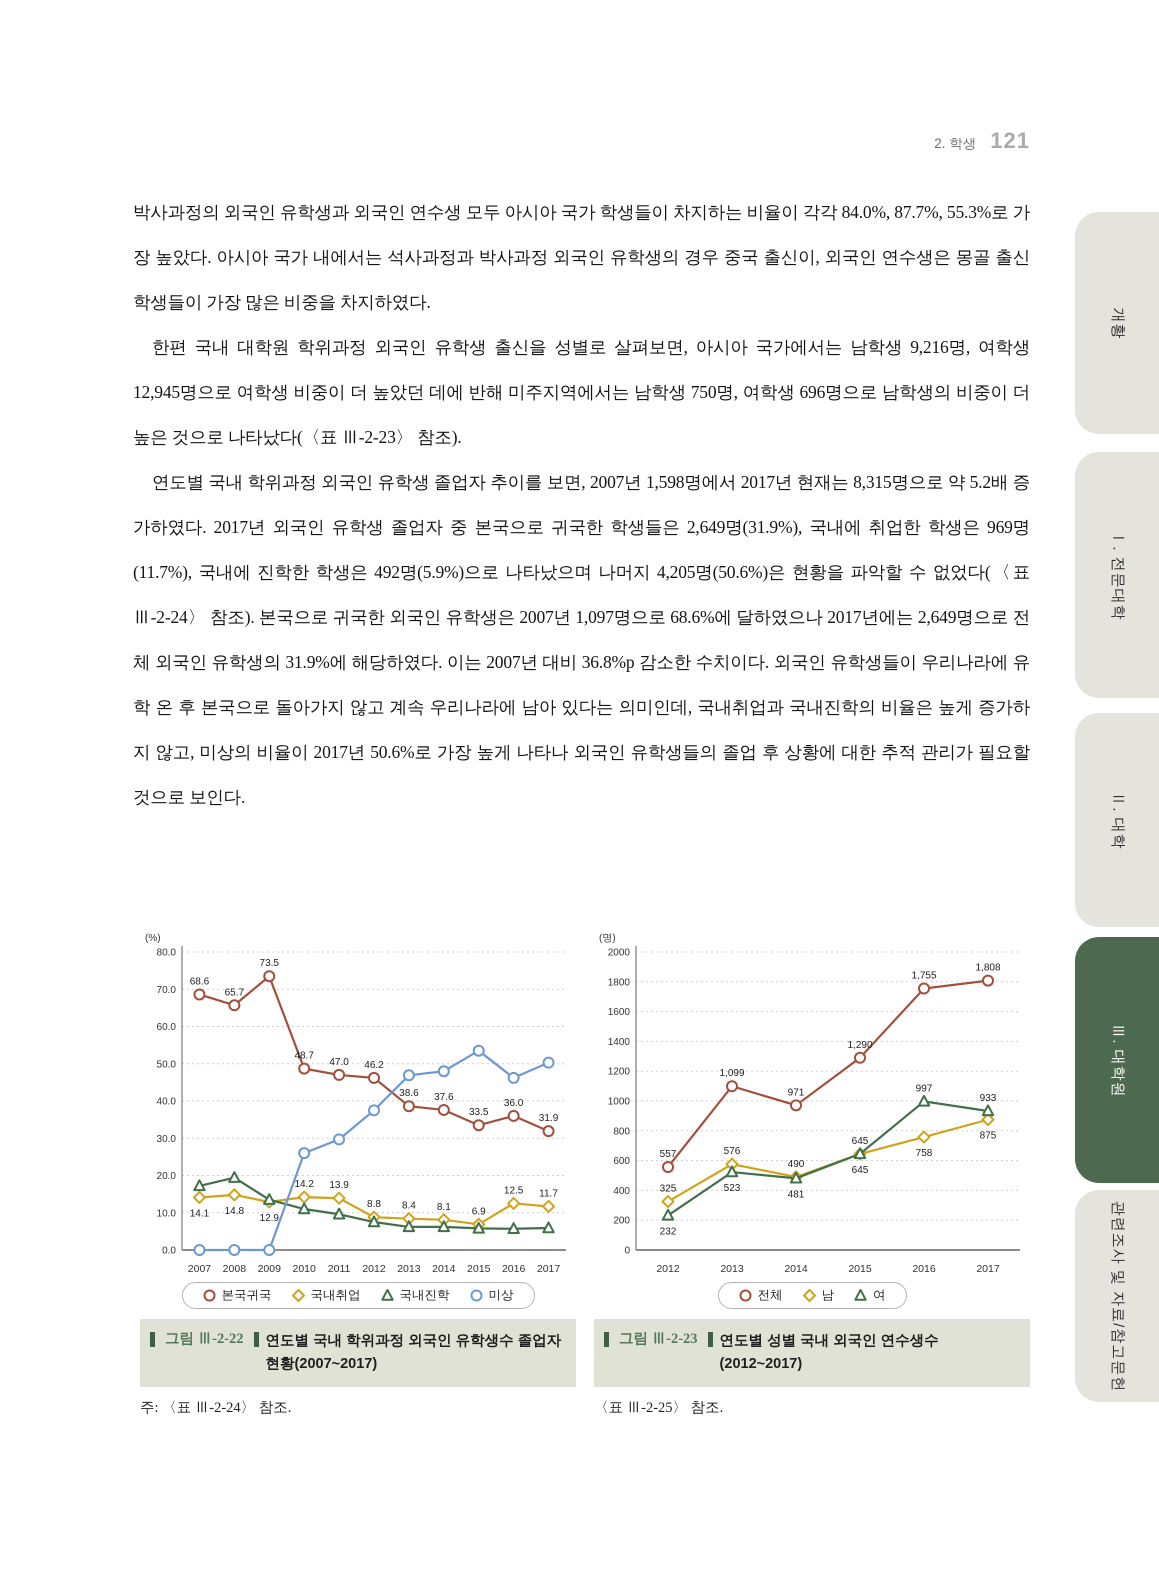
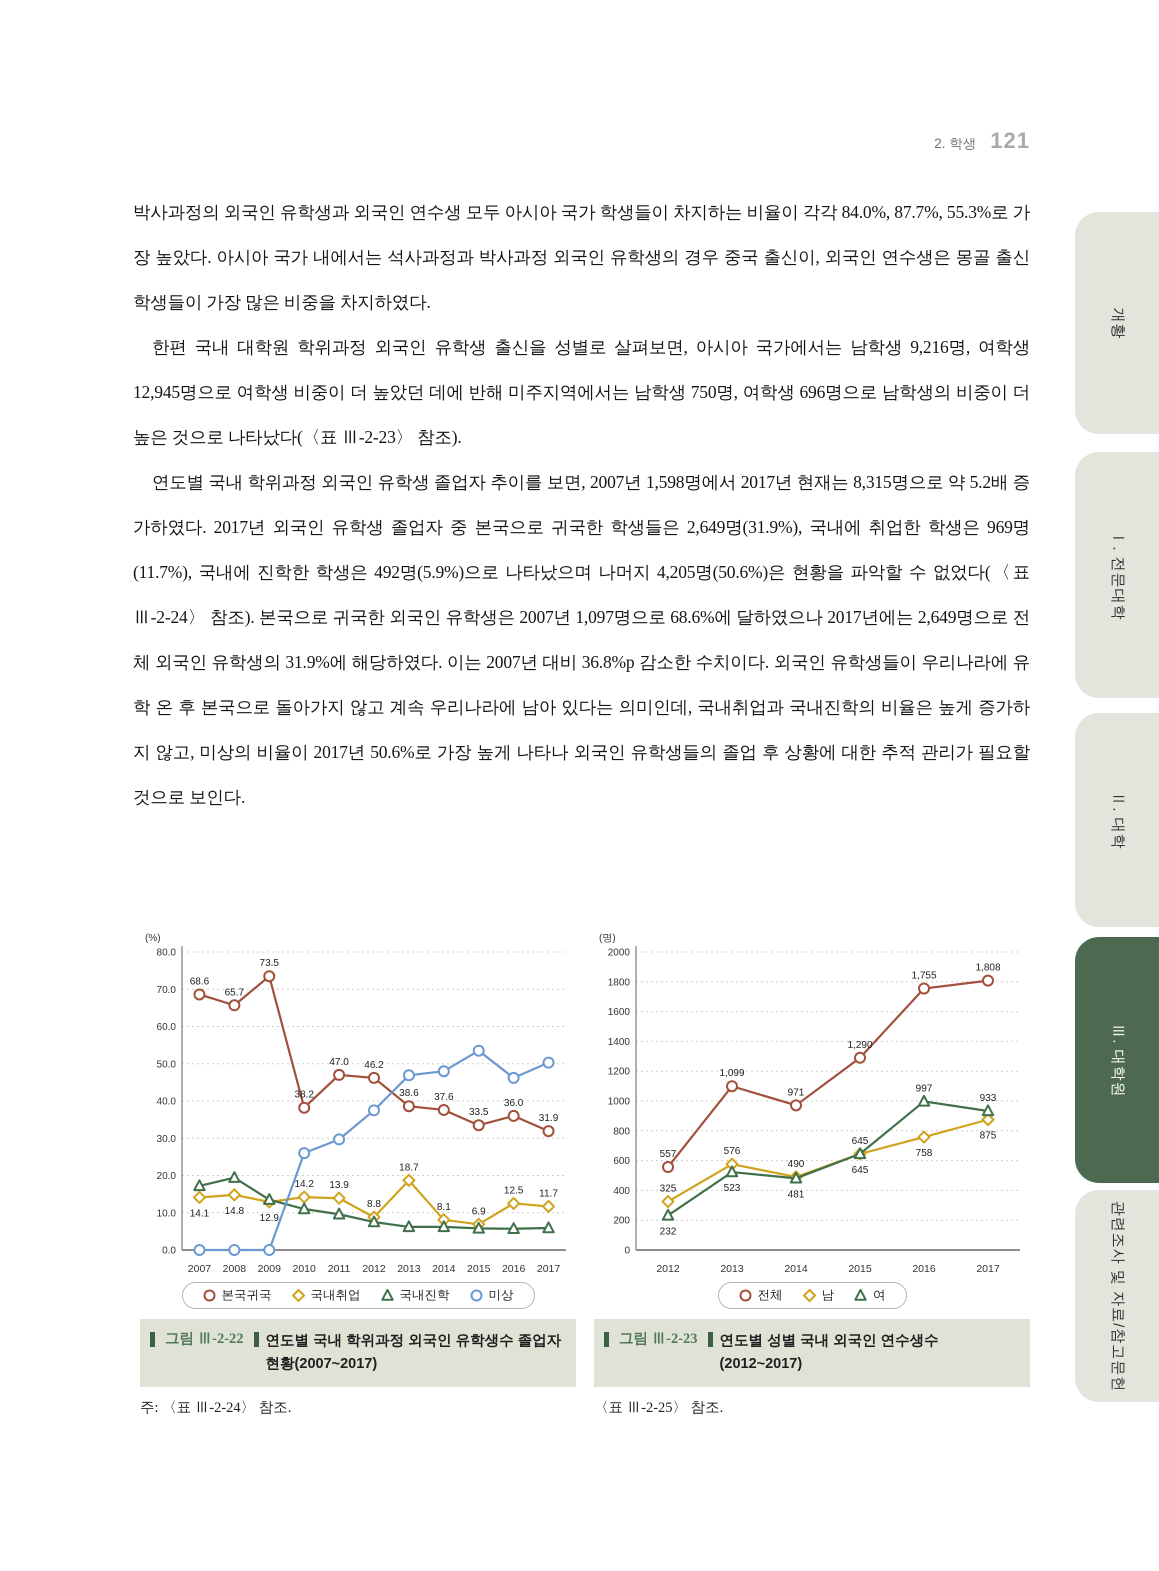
연도별 국내 학위과정 외국인 유학생수 졸업자 현황(2007~2017)/본국귀국/2010: 48.7 -> 38.2
연도별 국내 학위과정 외국인 유학생수 졸업자 현황(2007~2017)/국내취업/2013: 8.4 -> 18.7
